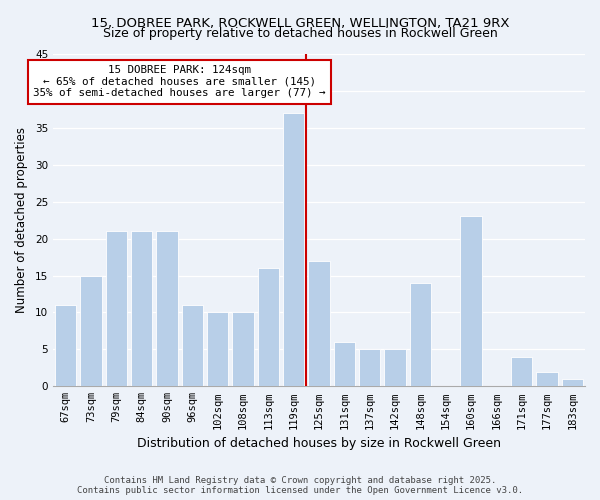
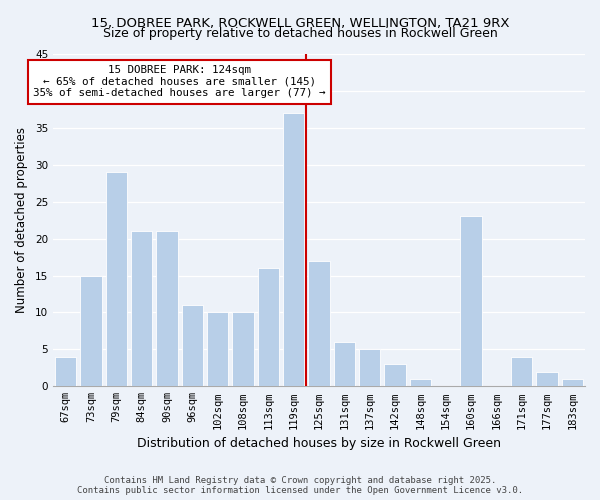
67sqm: 11 -> 4
79sqm: 21 -> 29
142sqm: 5 -> 3
148sqm: 14 -> 1
